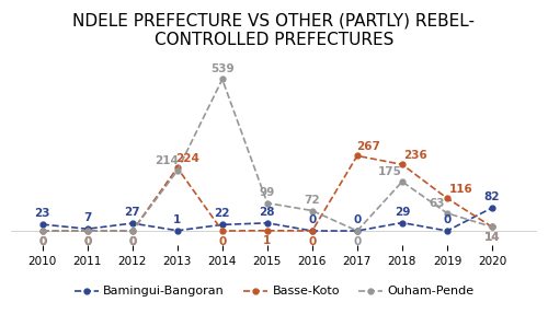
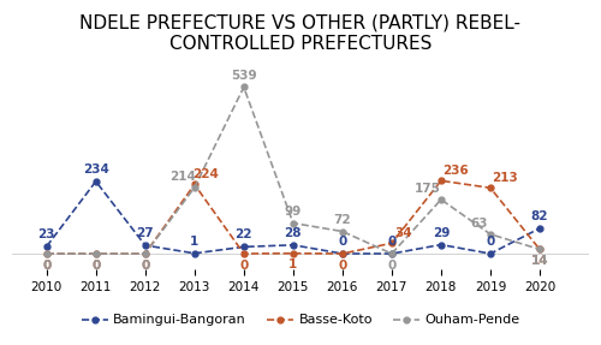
Bamingui-Bangoran/2011: 7 -> 234
Basse-Koto/2017: 267 -> 34
Basse-Koto/2019: 116 -> 213
